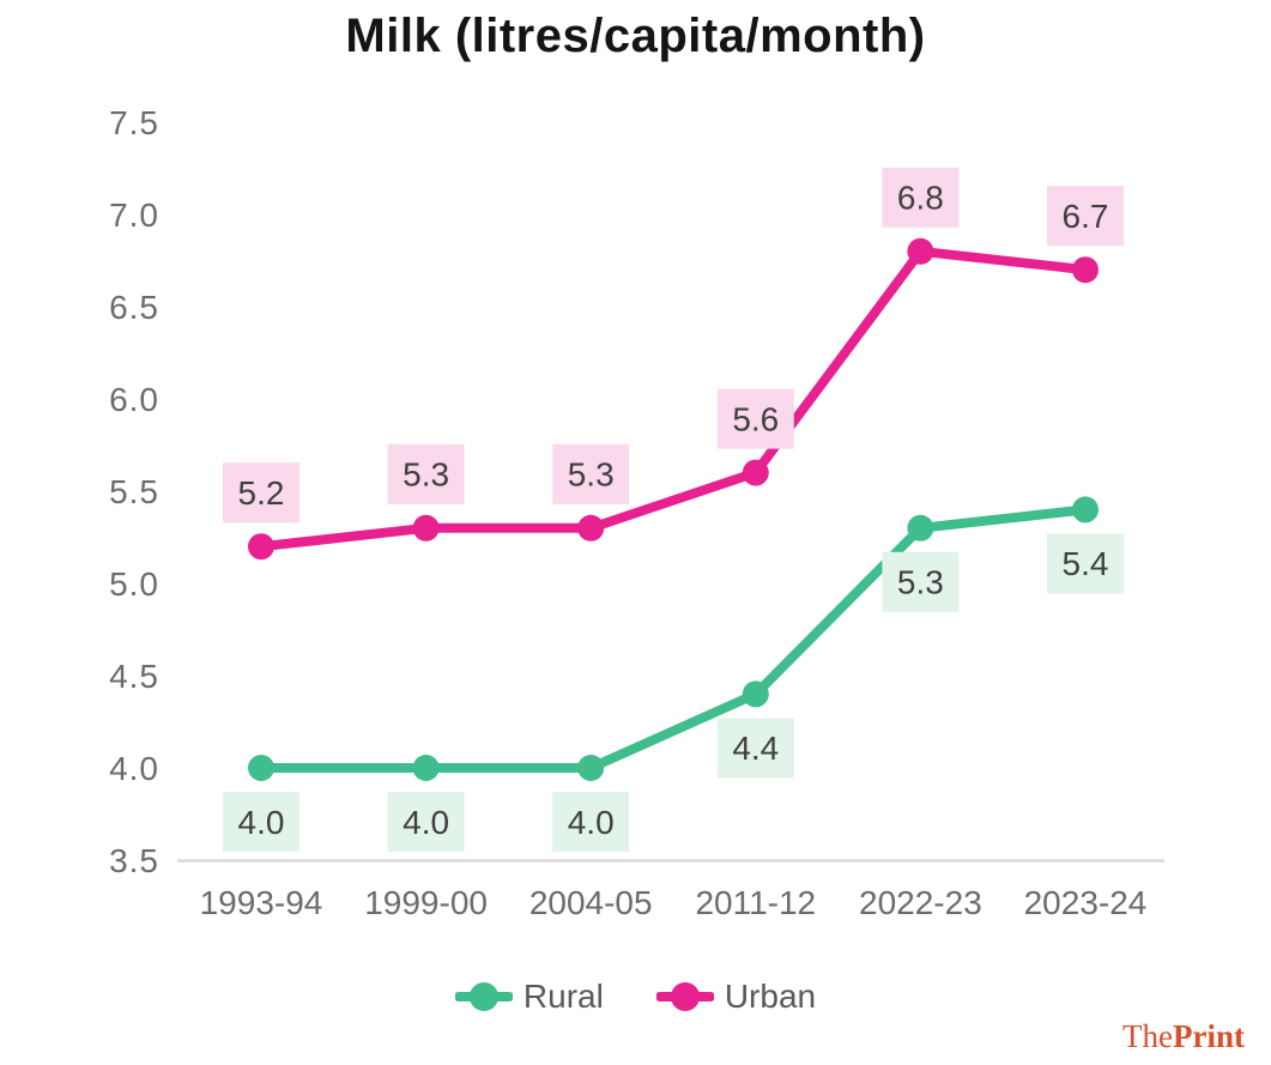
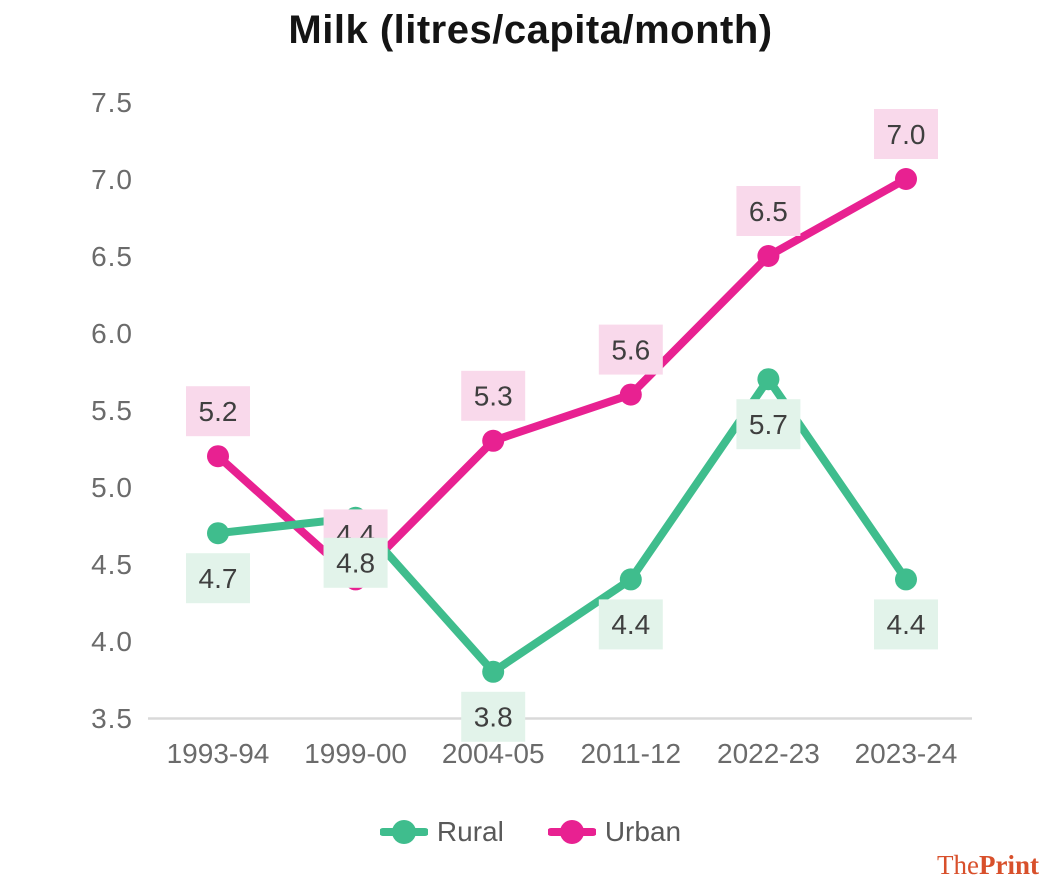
Rural/1993-94: 4.0 -> 4.7
Urban/1999-00: 5.3 -> 4.4
Rural/1999-00: 4.0 -> 4.8
Rural/2004-05: 4.0 -> 3.8
Urban/2022-23: 6.8 -> 6.5
Rural/2022-23: 5.3 -> 5.7
Urban/2023-24: 6.7 -> 7.0
Rural/2023-24: 5.4 -> 4.4
